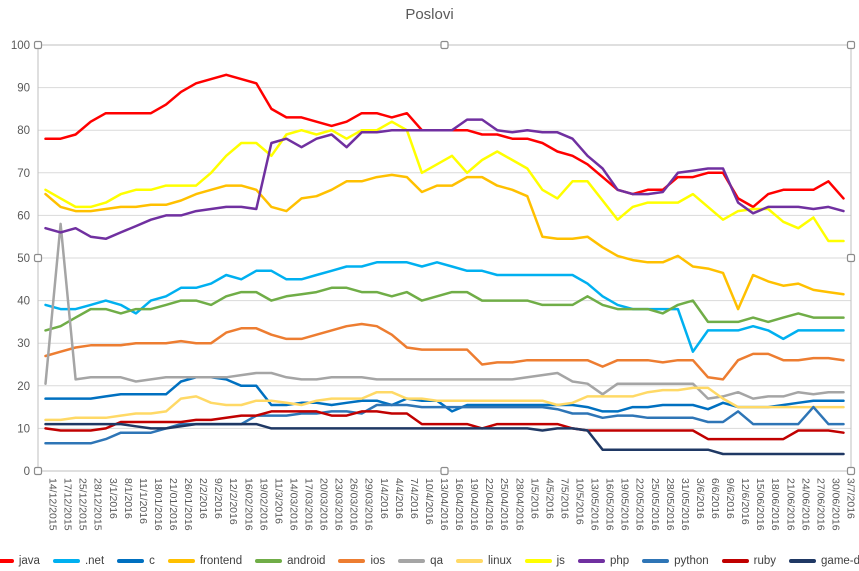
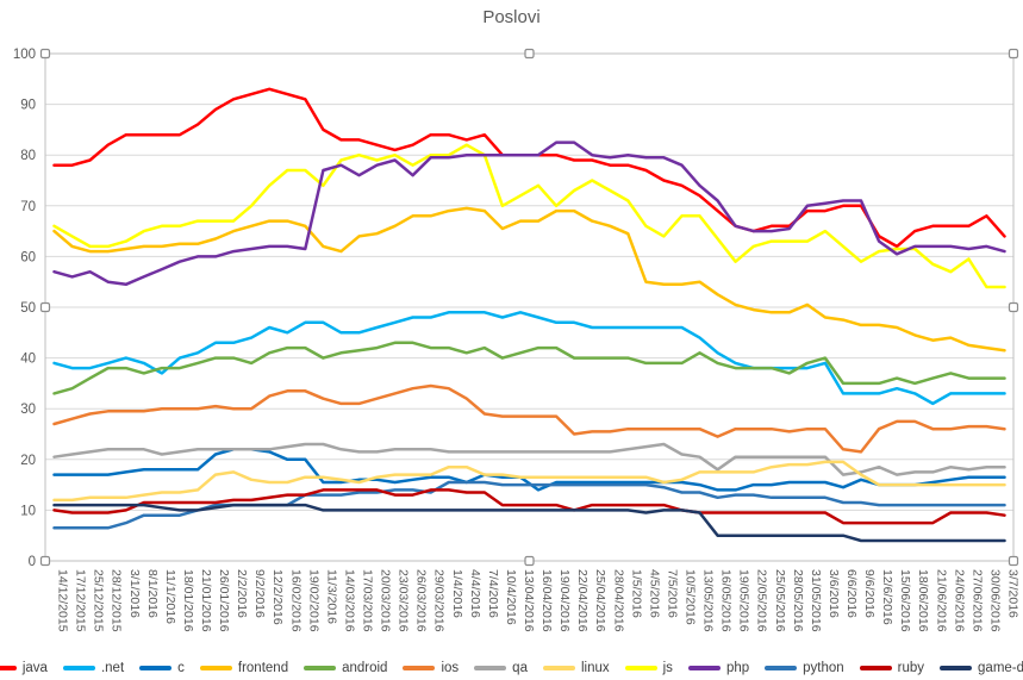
qa/17/12/2015: 58 -> 21
.net/3/6/2016: 28 -> 39
frontend/12/6/2016: 38 -> 46
python/12/6/2016: 14 -> 11
python/27/06/2016: 15 -> 11
